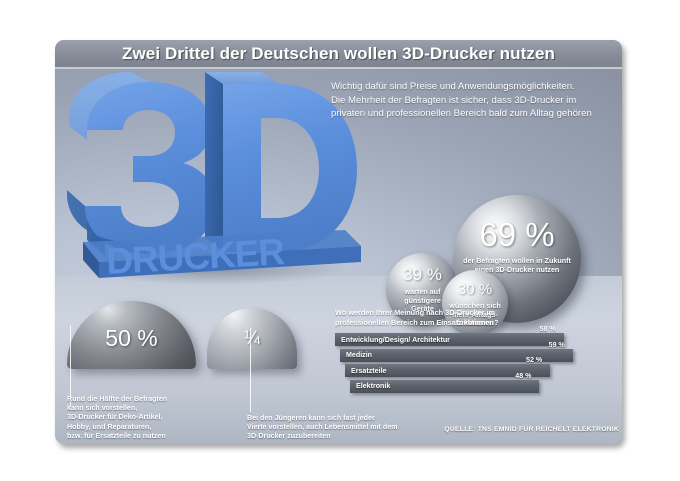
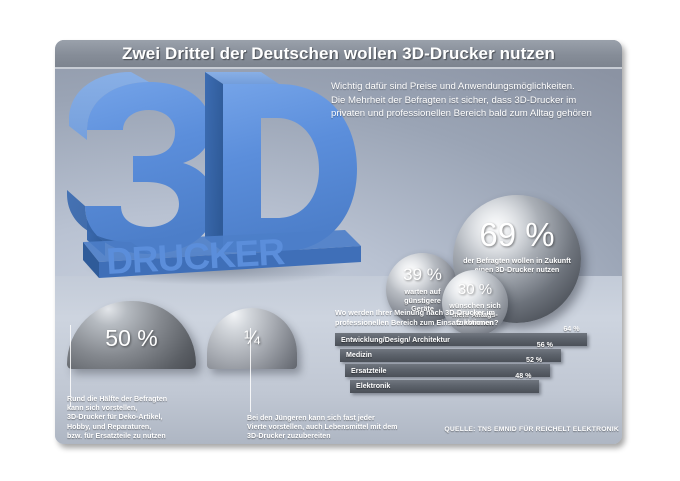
Entwicklung/Design/ Architektur: 58 -> 64
Medizin: 59 -> 56
